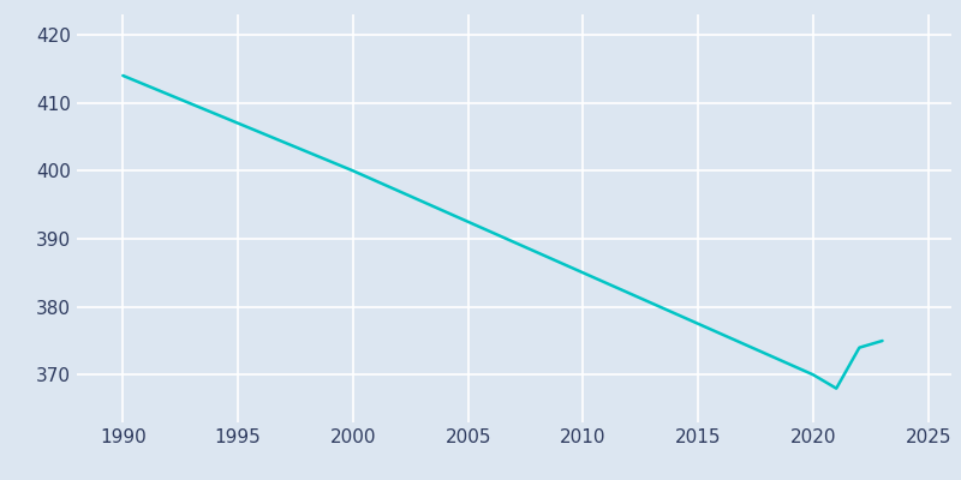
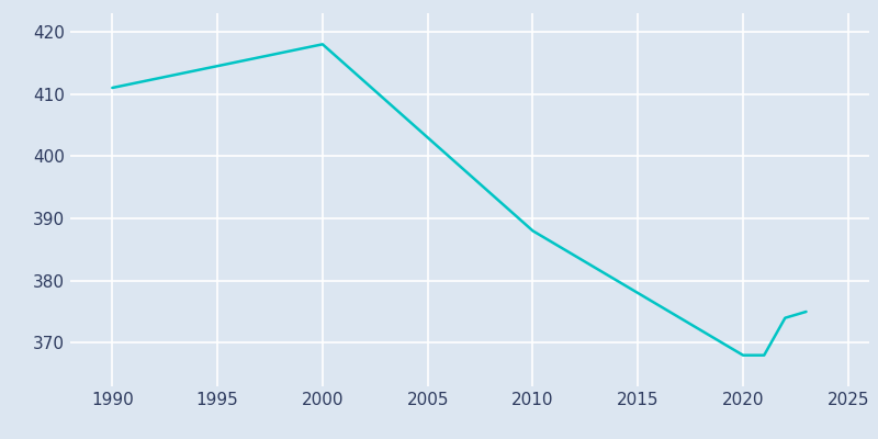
1990: 414 -> 411
2000: 400 -> 418
2010: 385 -> 388
2020: 370 -> 368
